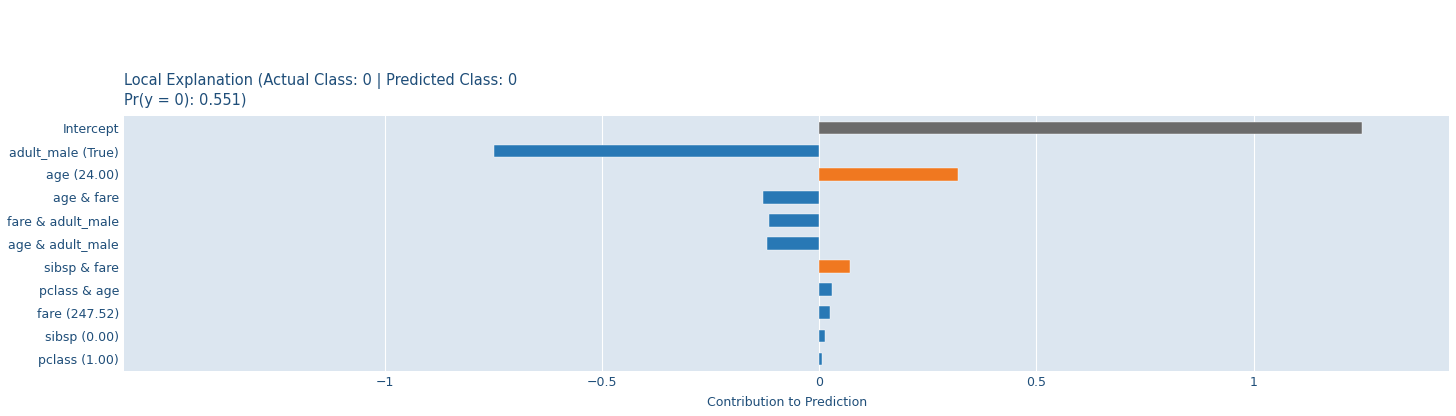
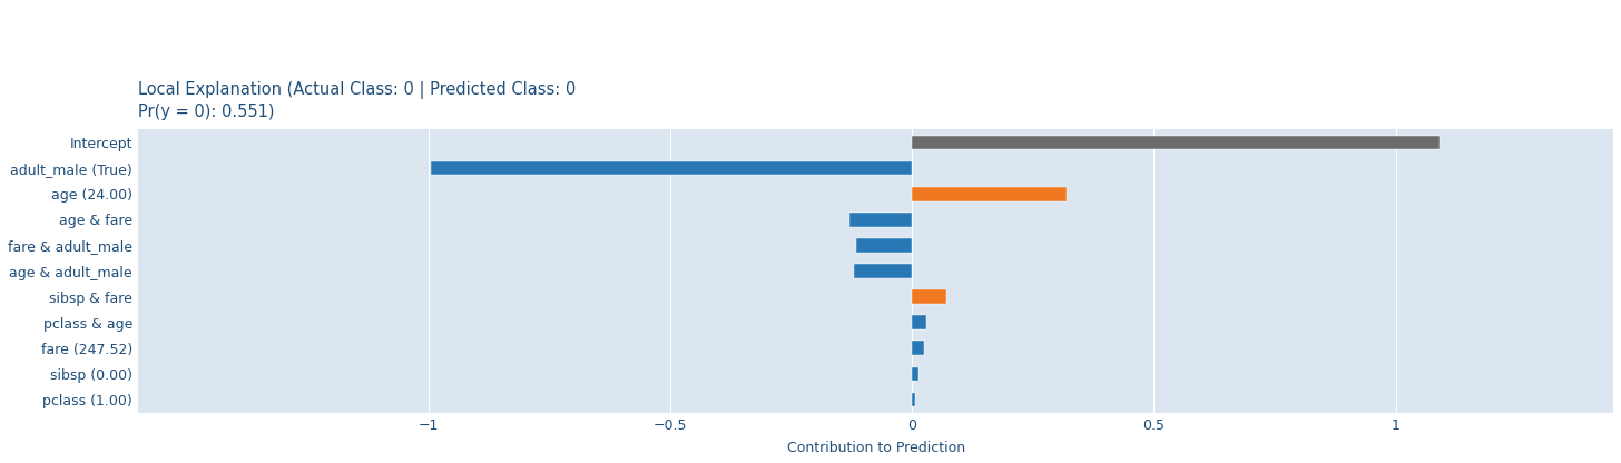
Intercept: 1.250 -> 1.090
adult_male (True): -0.750 -> -0.995
